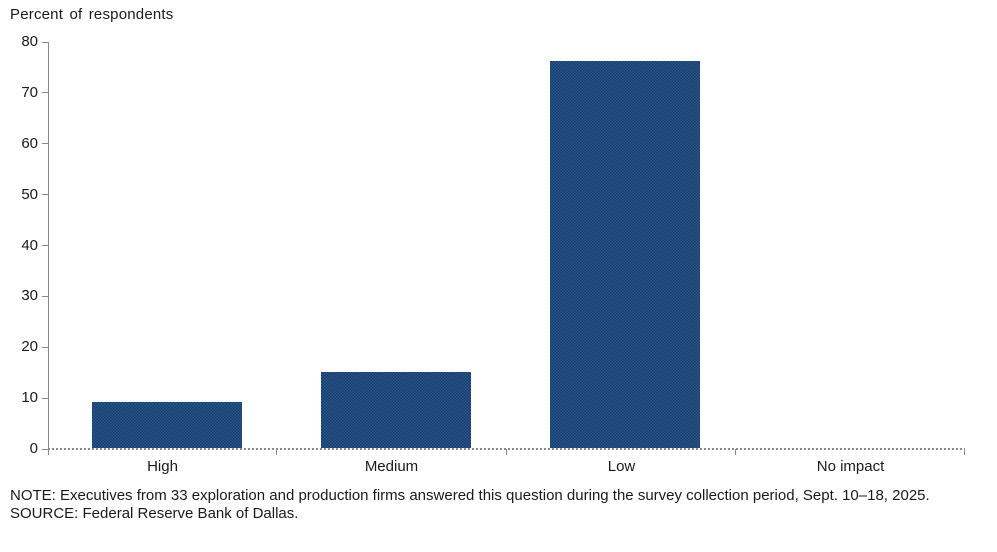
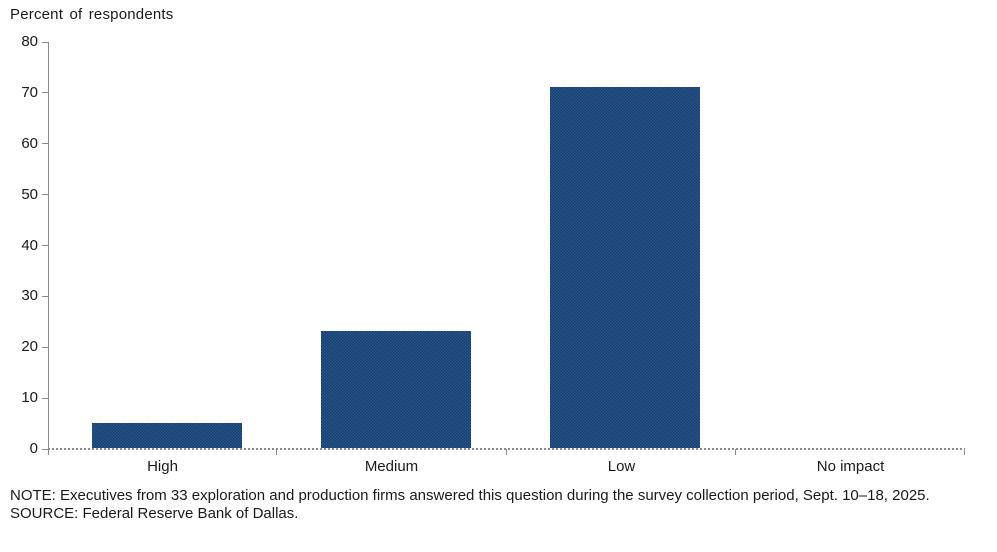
High: 9 -> 5
Medium: 15 -> 23
Low: 76 -> 71
